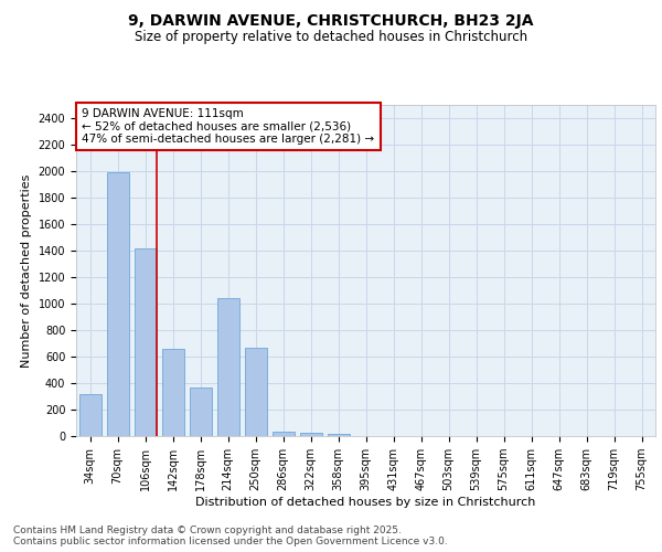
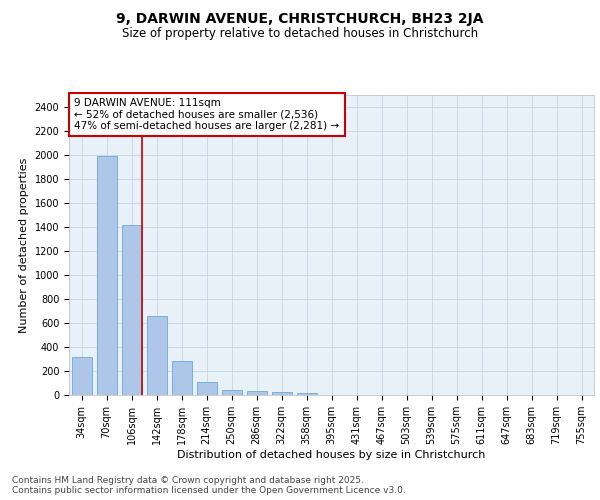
178sqm: 370 -> 280
214sqm: 1040 -> 100
250sqm: 670 -> 40
